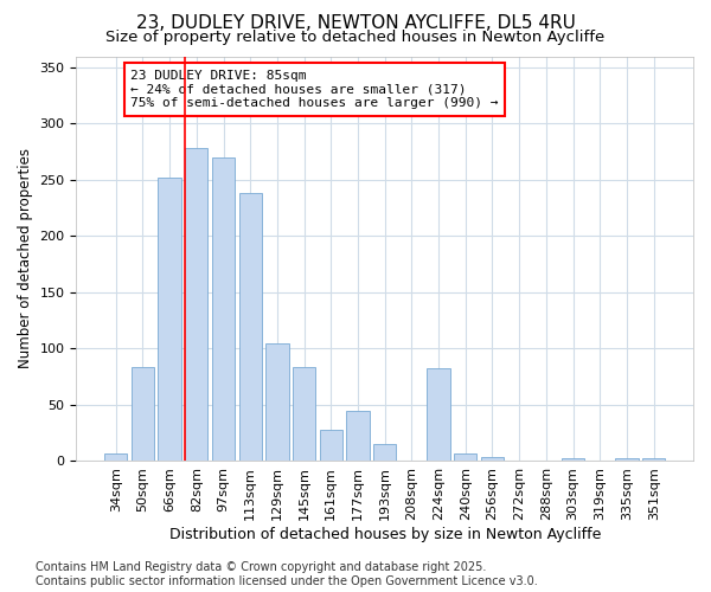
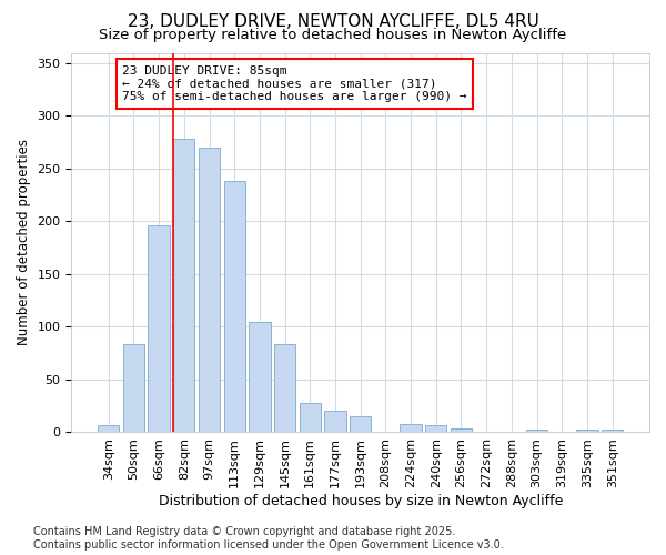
66sqm: 252 -> 196
177sqm: 44 -> 20
224sqm: 82 -> 7
